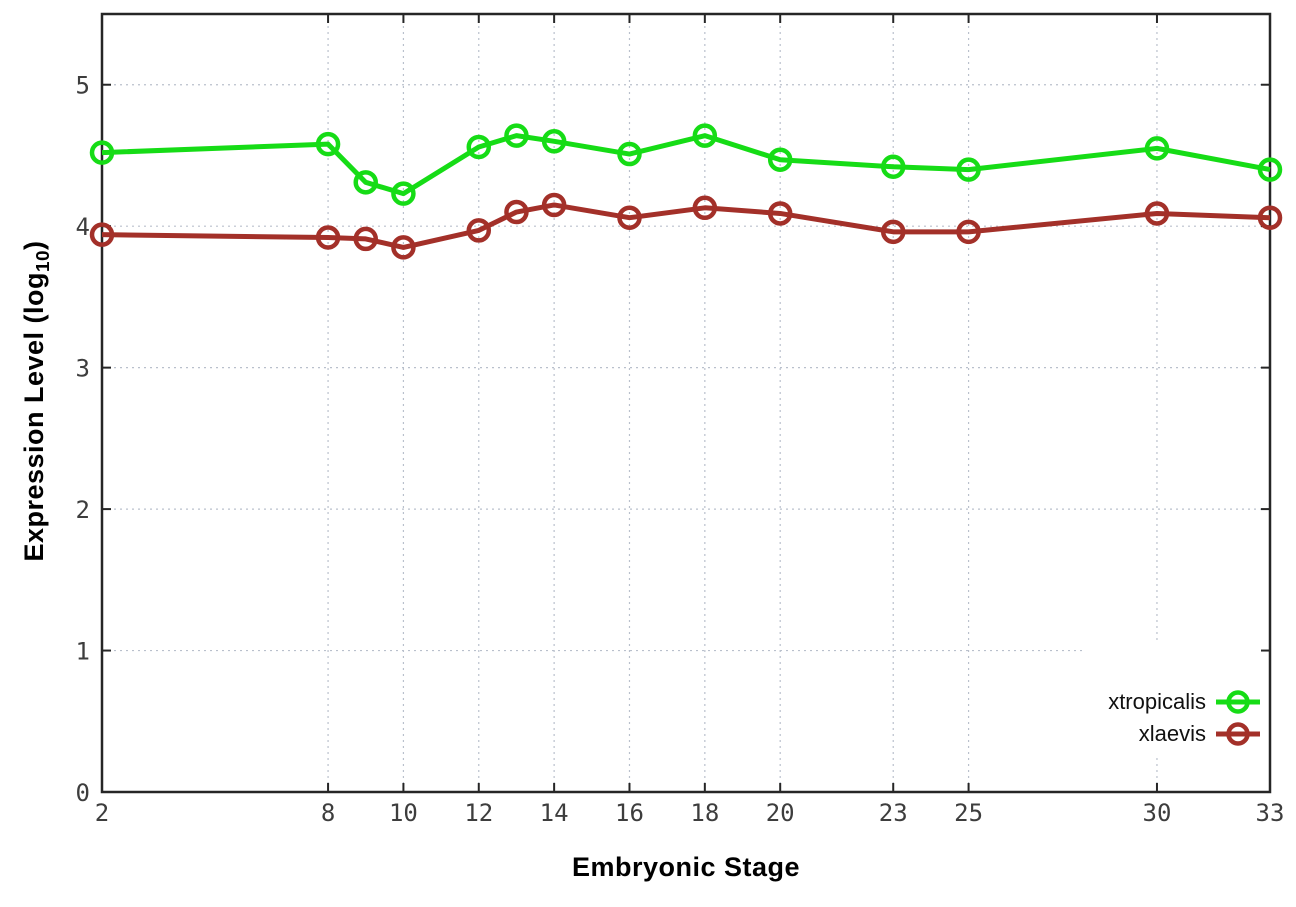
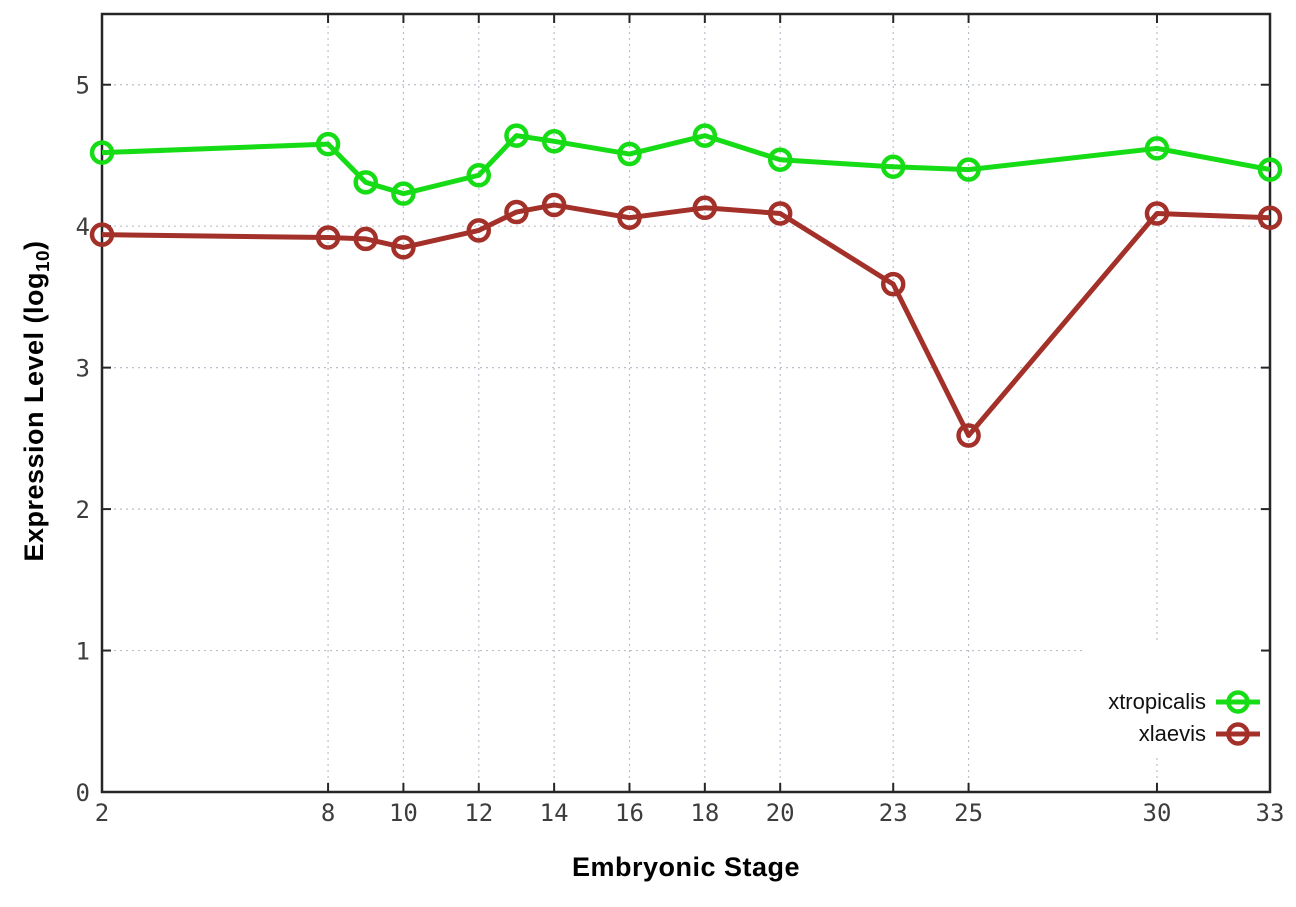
xtropicalis/12: 4.56 -> 4.36
xlaevis/23: 3.96 -> 3.59
xlaevis/25: 3.96 -> 2.52
